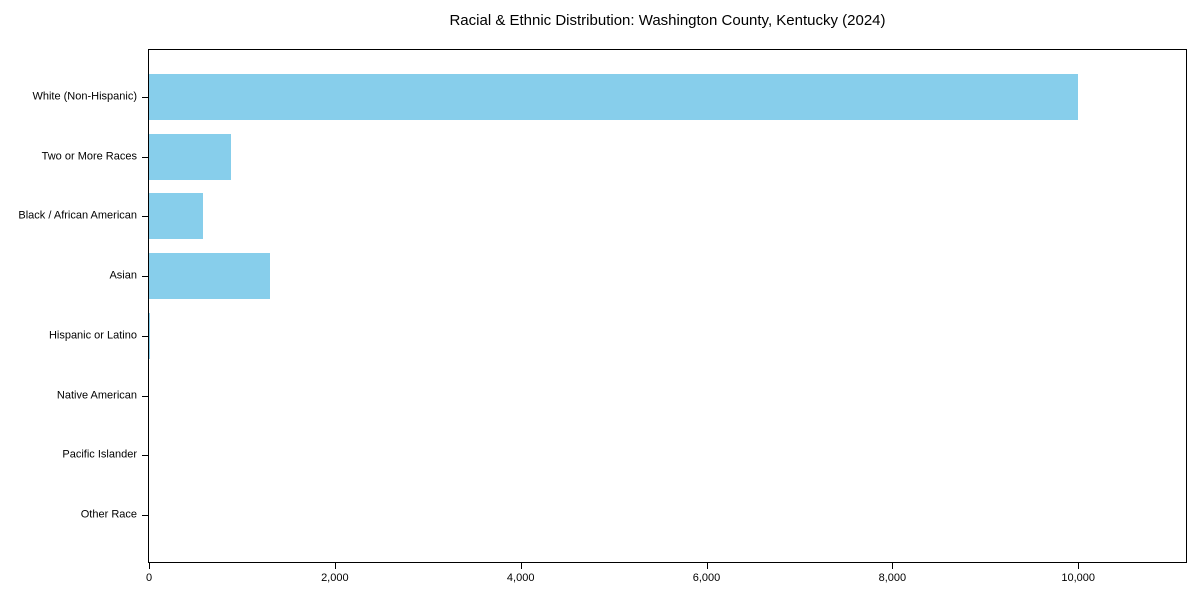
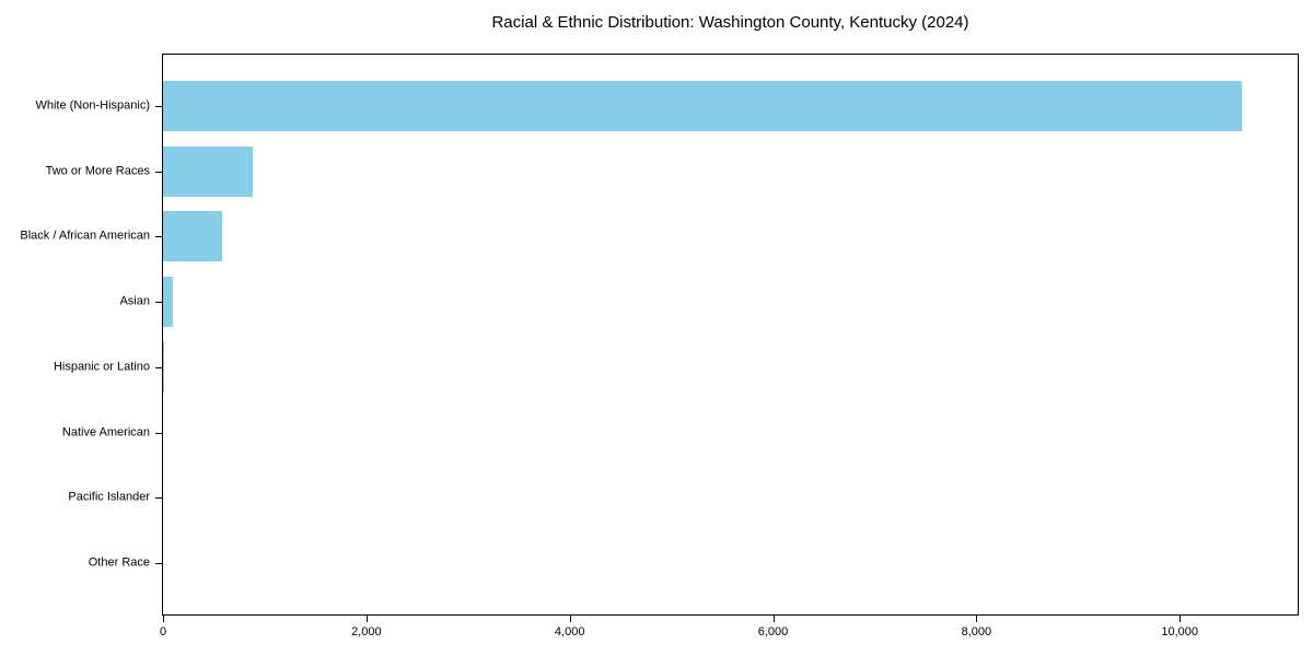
White (Non-Hispanic): 10000 -> 10600
Asian: 1300 -> 100
